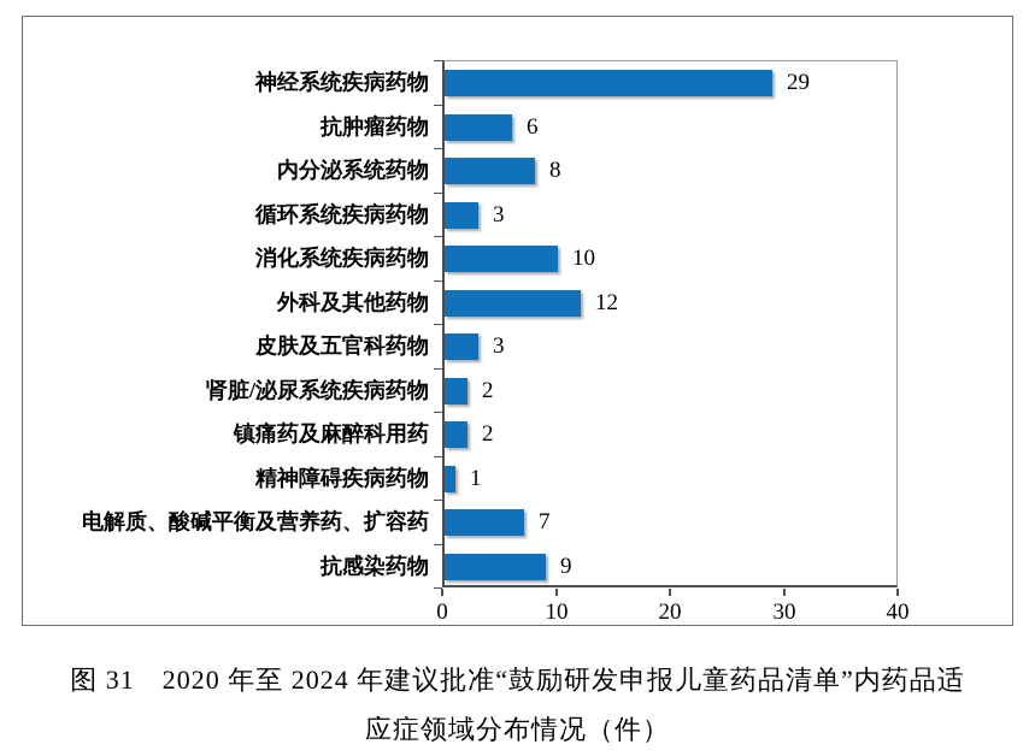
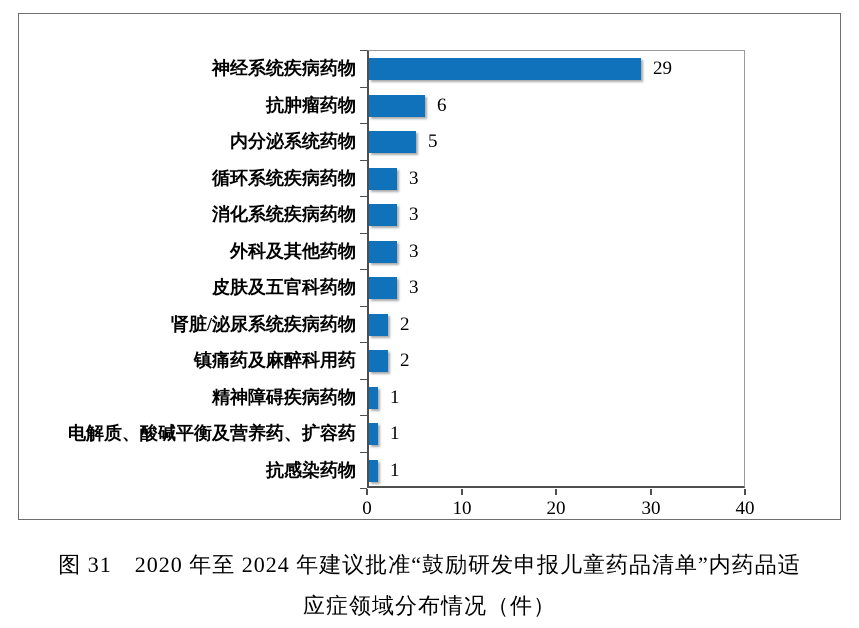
内分泌系统药物: 8 -> 5
消化系统疾病药物: 10 -> 3
外科及其他药物: 12 -> 3
电解质、酸碱平衡及营养药、扩容药: 7 -> 1
抗感染药物: 9 -> 1
